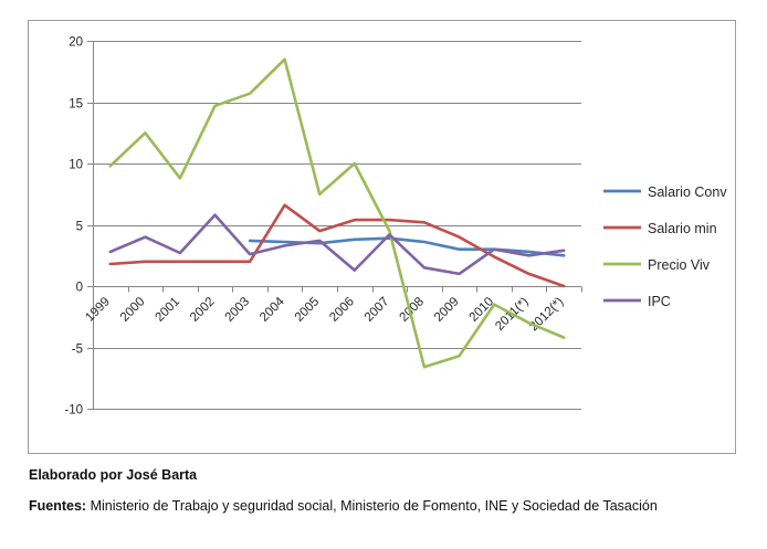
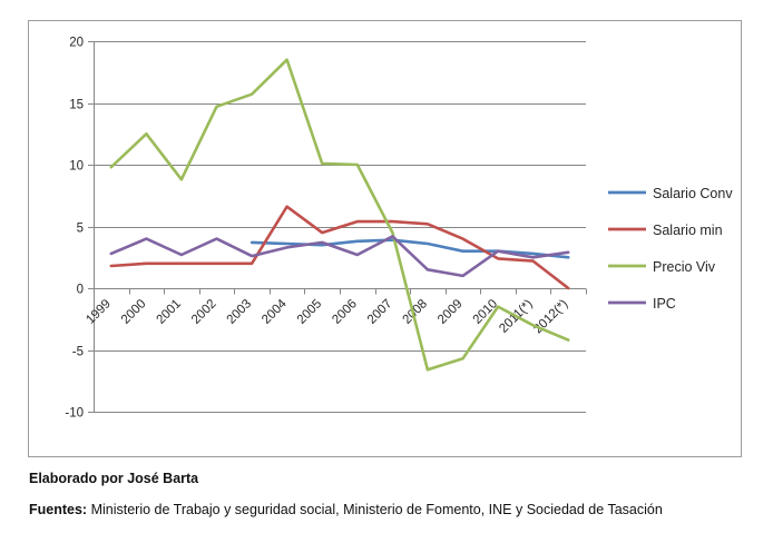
IPC/2002: 5.8 -> 4.0
Precio Viv/2005: 7.5 -> 10.1
IPC/2006: 1.3 -> 2.7
Salario min/2011(*): 1.0 -> 2.2
